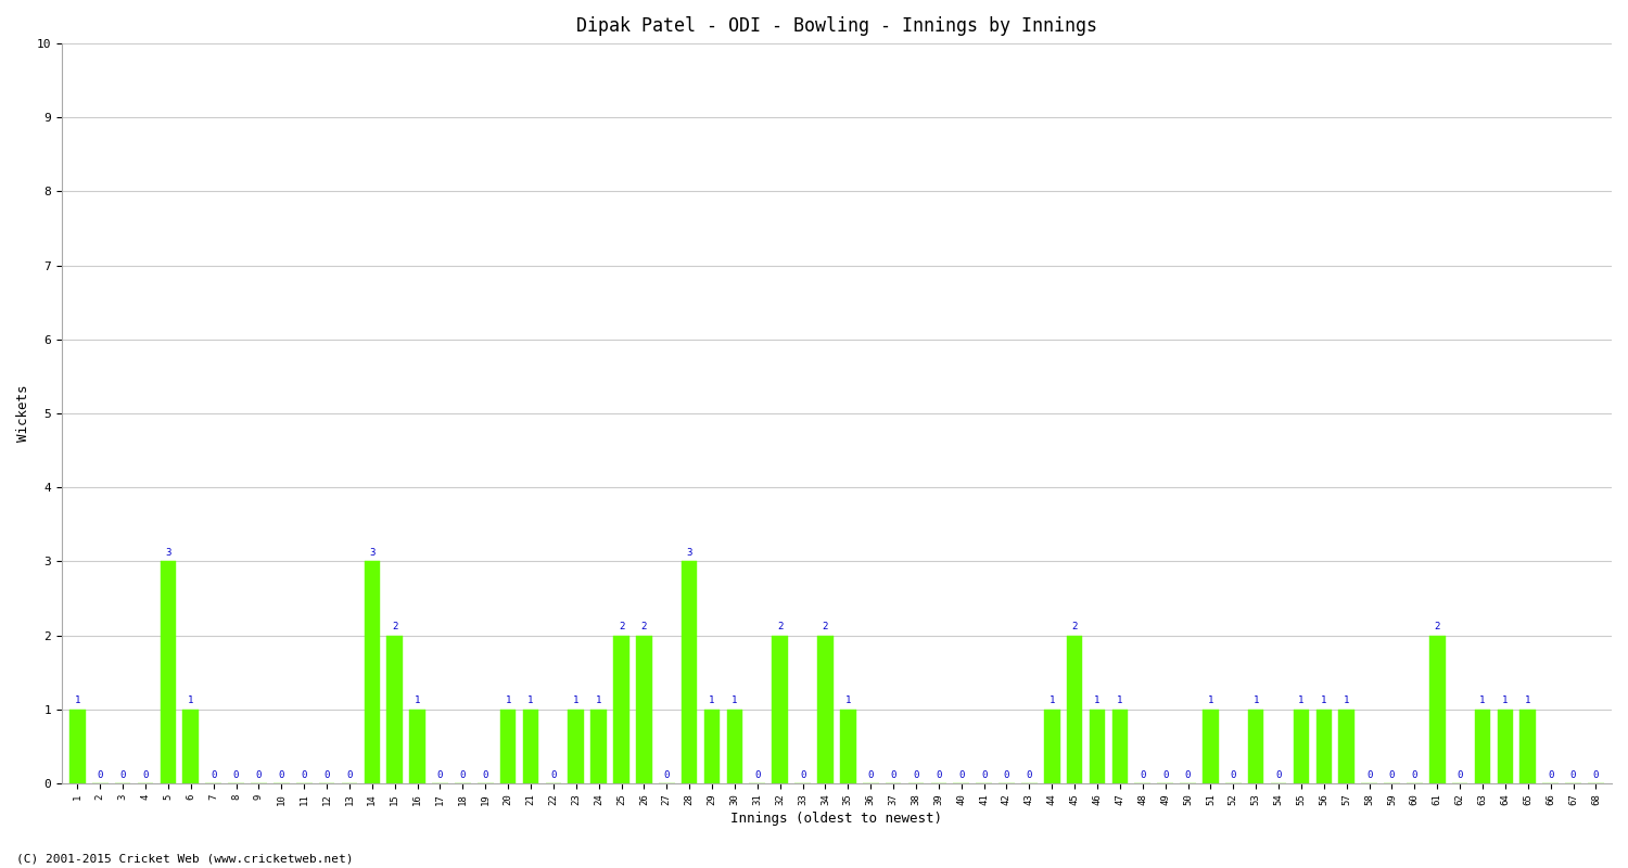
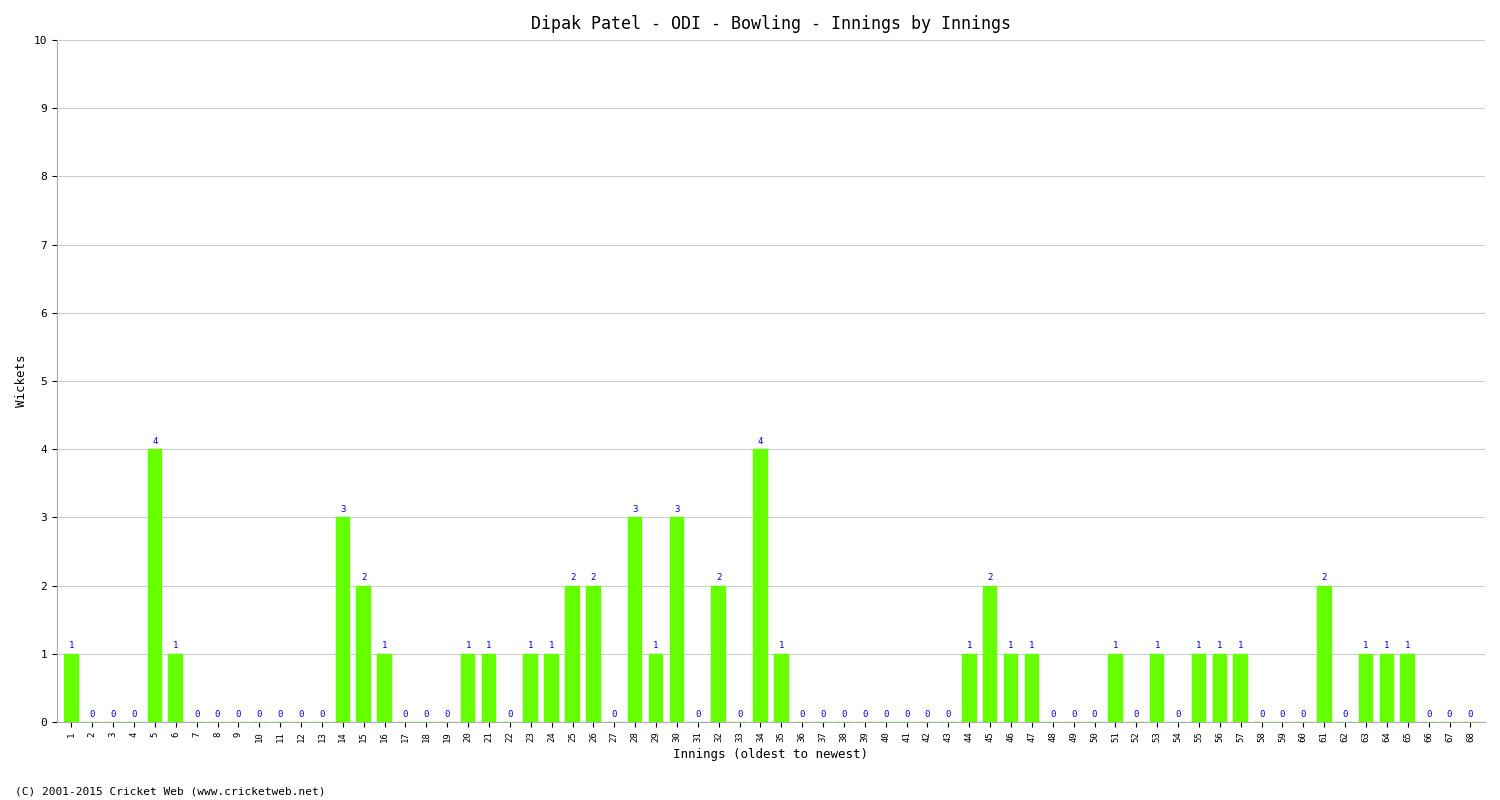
5: 3 -> 4
30: 1 -> 3
34: 2 -> 4
